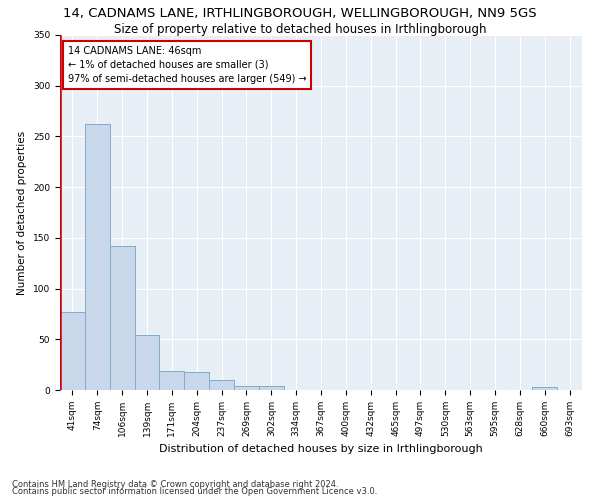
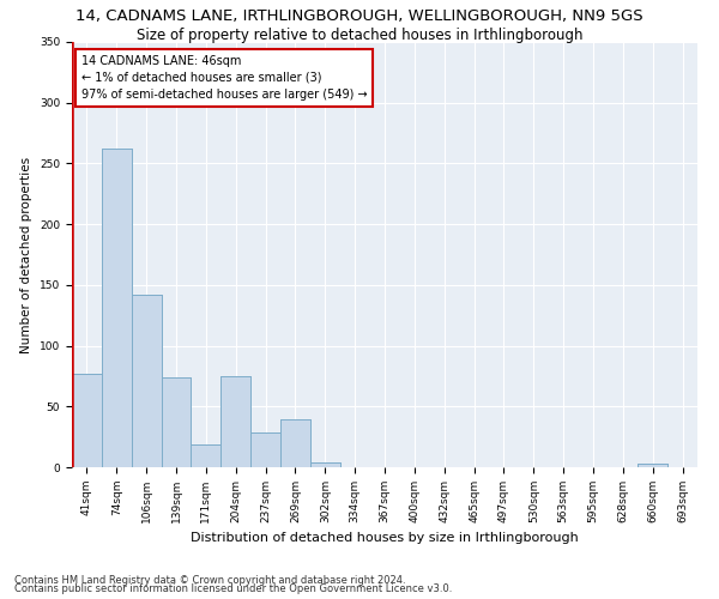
139sqm: 54 -> 74
204sqm: 18 -> 75
237sqm: 10 -> 29
269sqm: 4 -> 39
